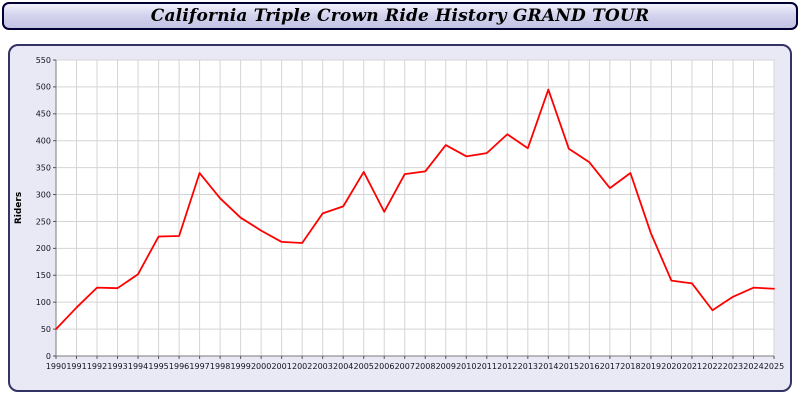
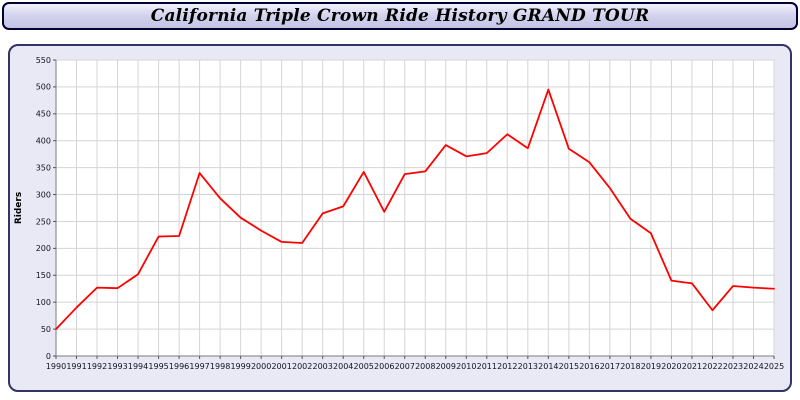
2018: 340 -> 260
2023: 110 -> 130
